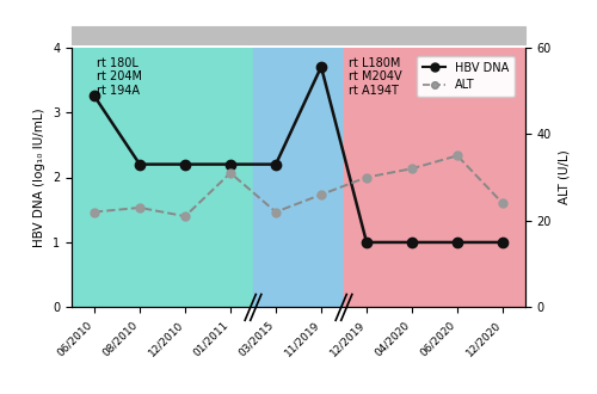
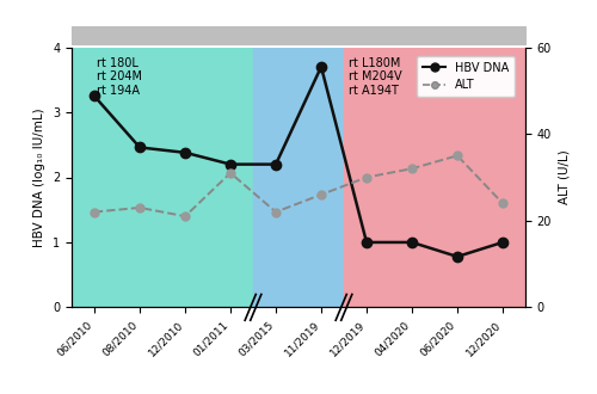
HBV DNA/08/2010: 2.20 -> 2.46
HBV DNA/12/2010: 2.20 -> 2.38
HBV DNA/06/2020: 1.00 -> 0.78
